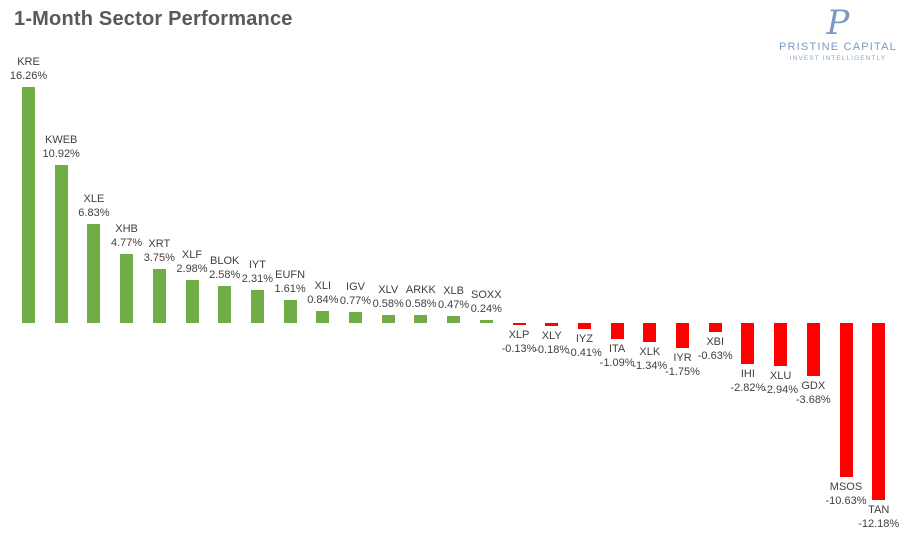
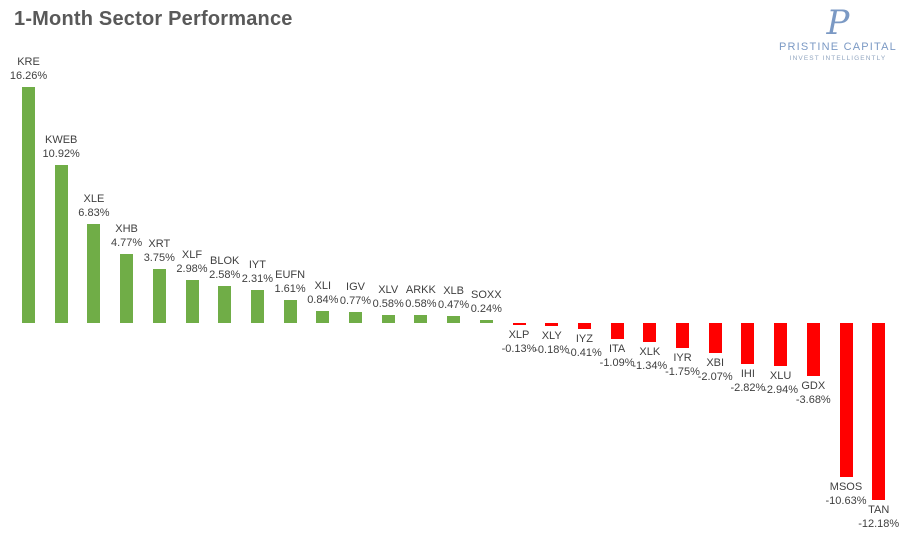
XBI: -0.63% -> -2.07%
